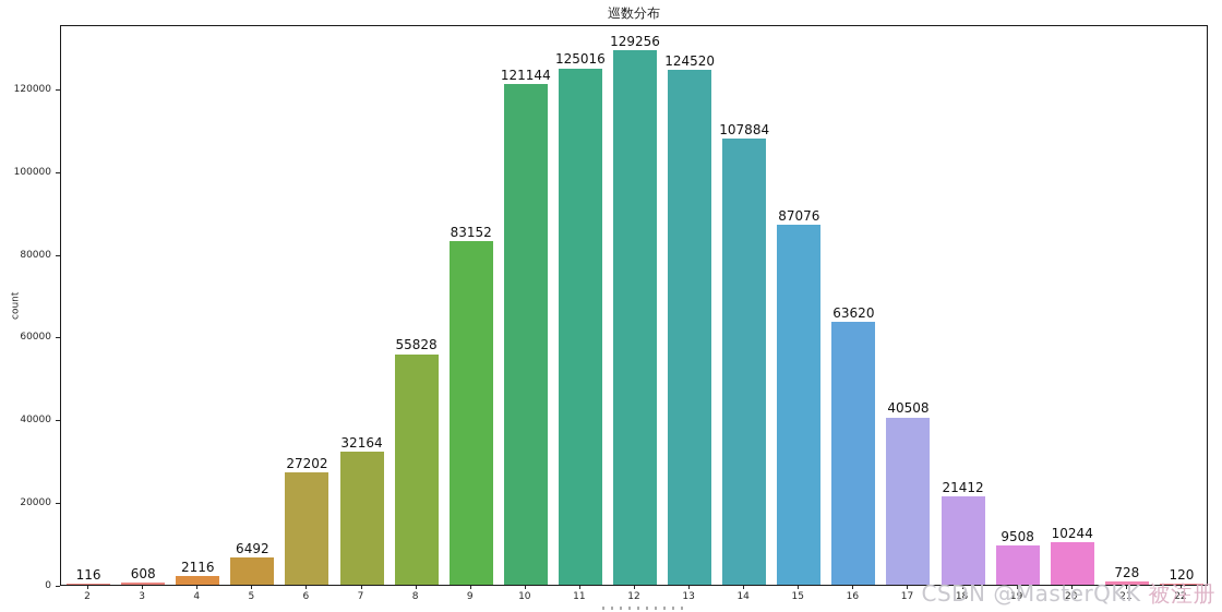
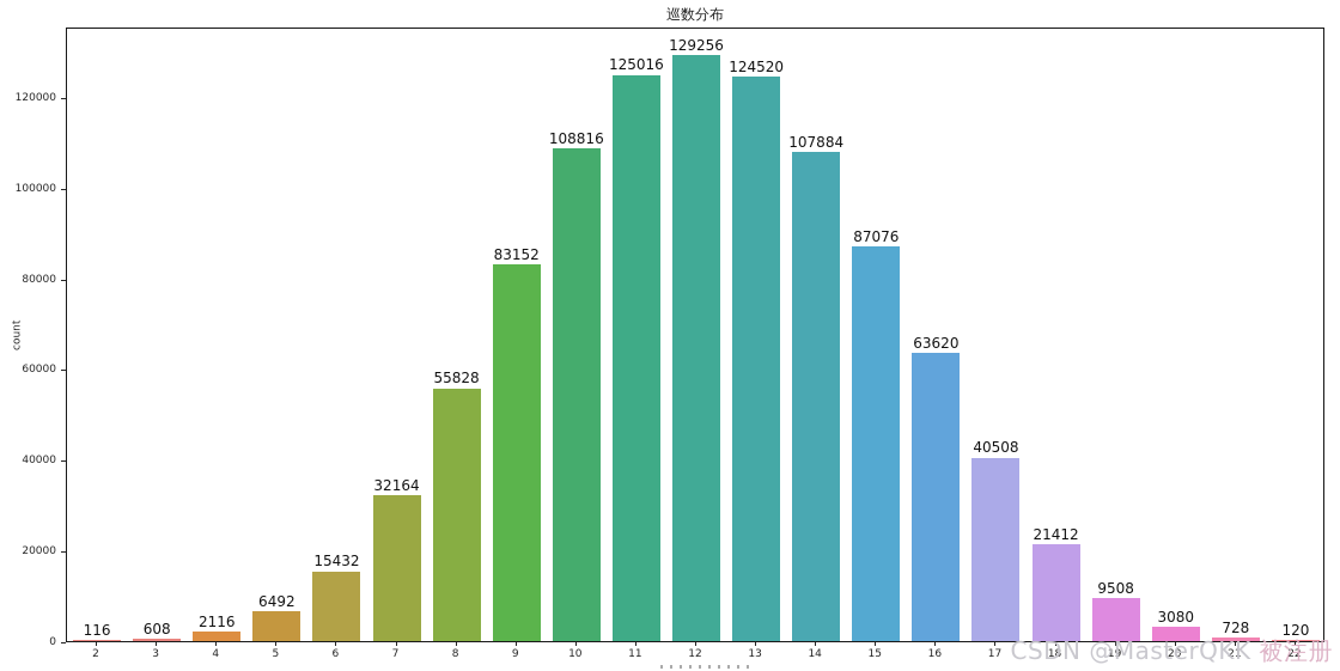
6: 27202 -> 15432
10: 121144 -> 108816
20: 10244 -> 3080
